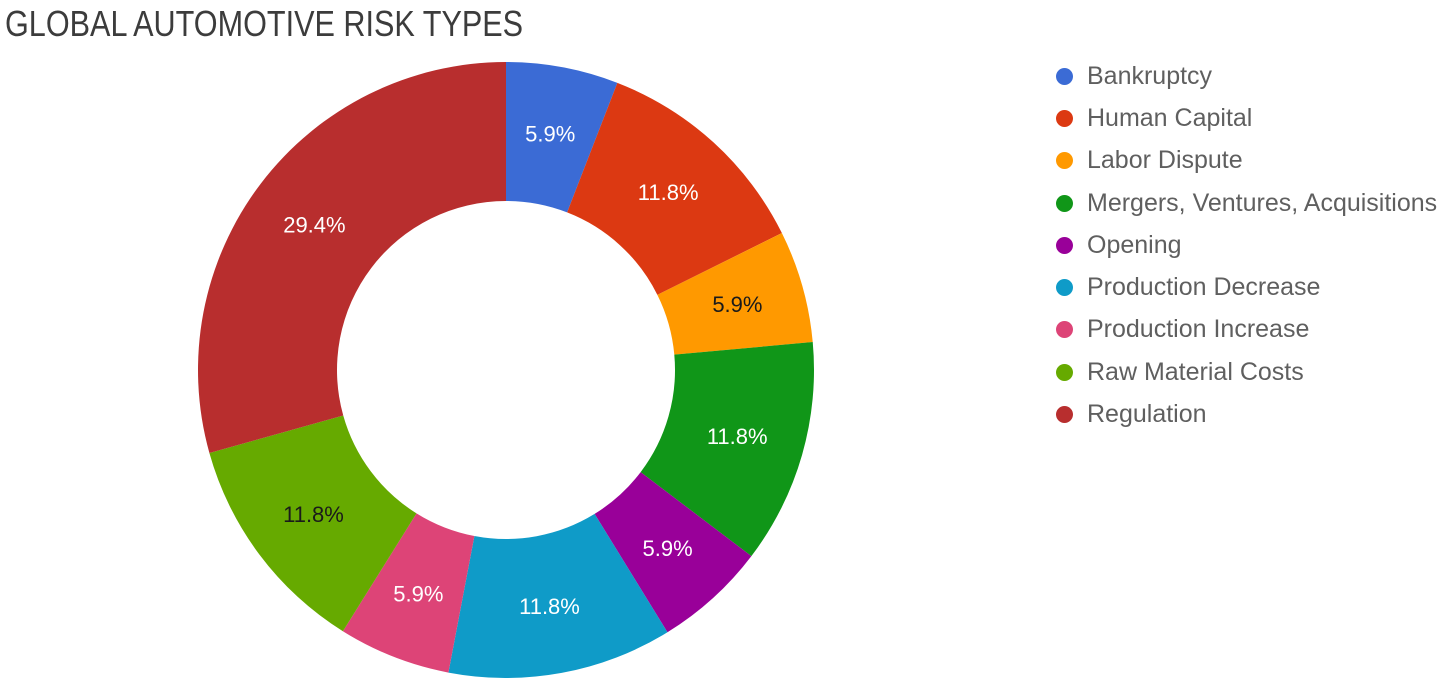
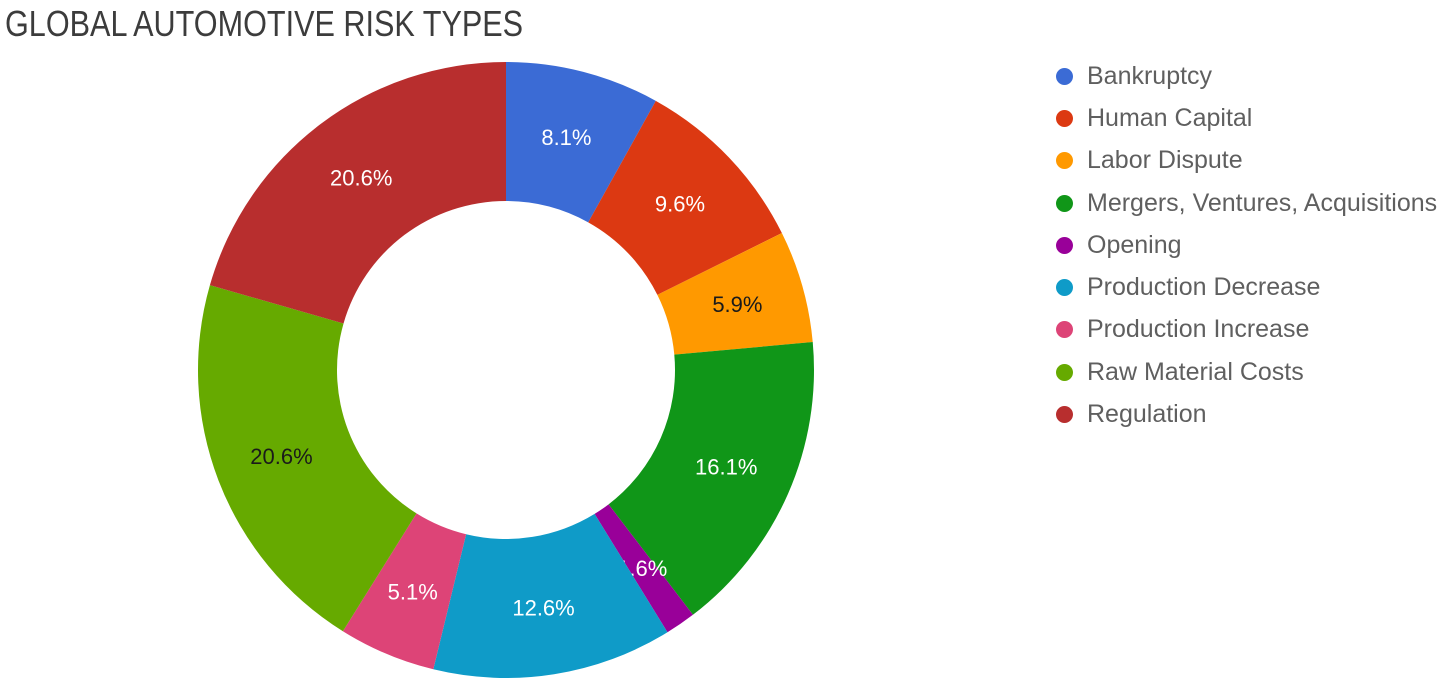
Bankruptcy: 5.9% -> 8.1%
Human Capital: 11.8% -> 9.6%
Mergers, Ventures, Acquisitions: 11.8% -> 16.1%
Opening: 5.9% -> 1.6%
Production Decrease: 11.8% -> 12.6%
Production Increase: 5.9% -> 5.1%
Raw Material Costs: 11.8% -> 20.6%
Regulation: 29.4% -> 20.6%
